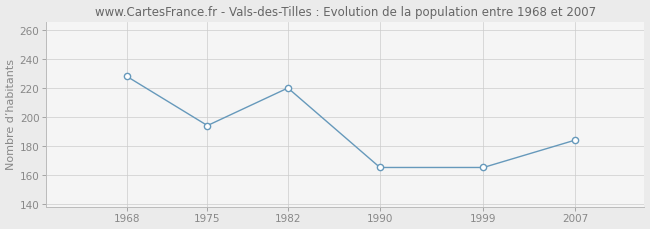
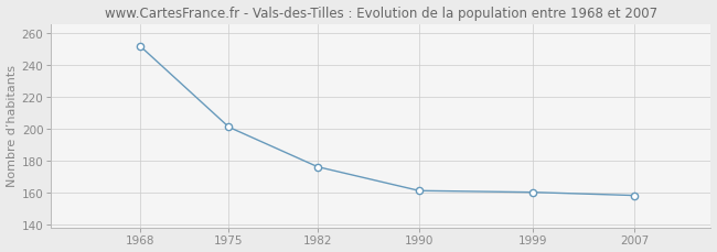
1968: 228 -> 252
1975: 194 -> 201
1982: 220 -> 176
1990: 165 -> 161
1999: 165 -> 160
2007: 184 -> 158
